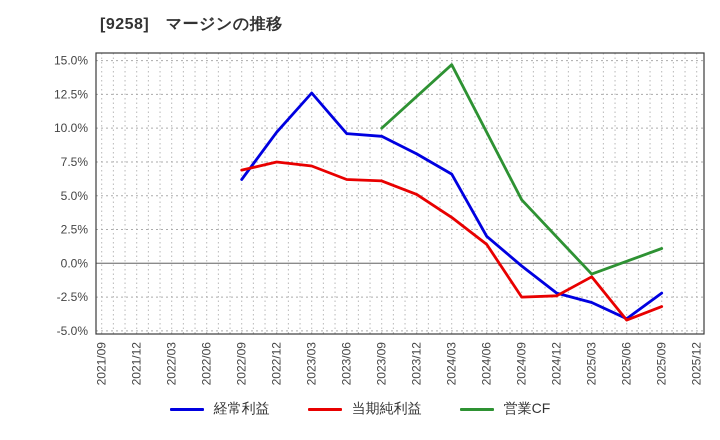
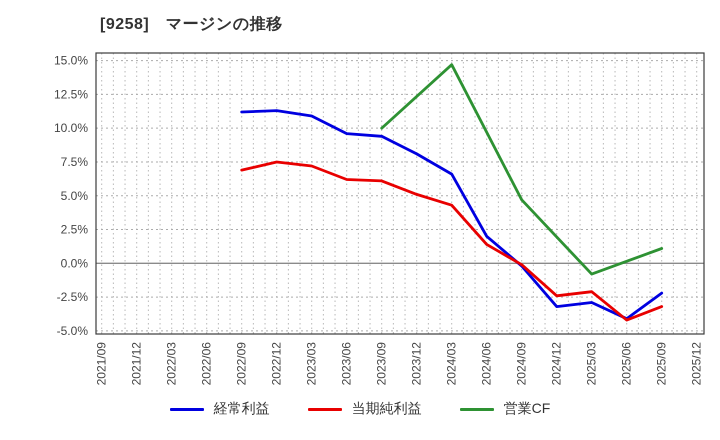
経常利益/2022/09: 6.2% -> 11.2%
経常利益/2022/12: 9.7% -> 11.3%
経常利益/2023/03: 12.6% -> 10.9%
当期純利益/2024/03: 3.4% -> 4.3%
当期純利益/2024/09: -2.5% -> -0.1%
経常利益/2024/12: -2.2% -> -3.2%
当期純利益/2025/03: -1.0% -> -2.1%
